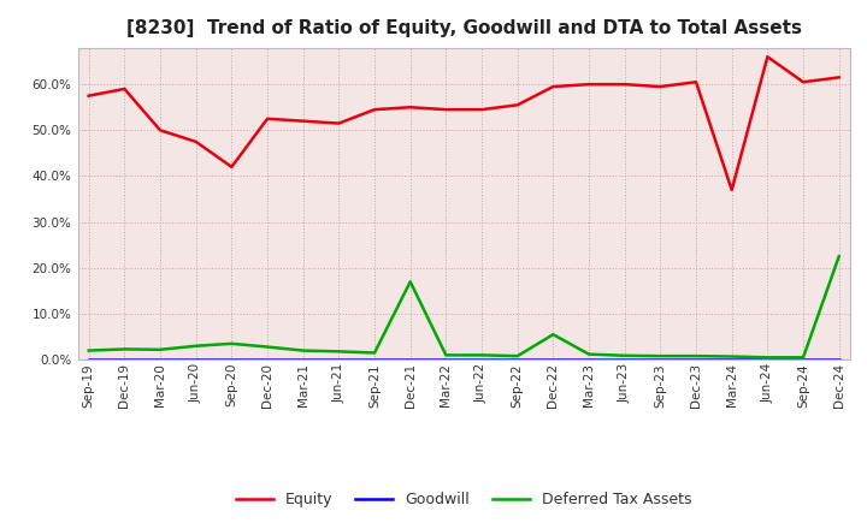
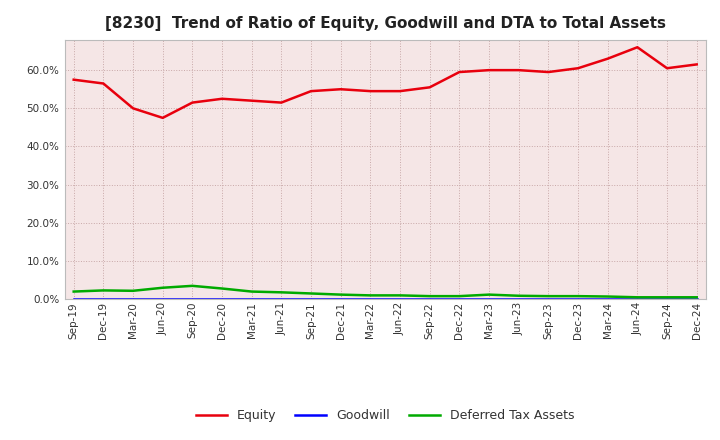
Equity/Dec-19: 59.0% -> 56.5%
Equity/Sep-20: 42.0% -> 51.5%
Deferred Tax Assets/Dec-21: 17.0% -> 1.2%
Deferred Tax Assets/Dec-22: 5.5% -> 0.8%
Equity/Mar-24: 37.0% -> 63.0%
Deferred Tax Assets/Dec-24: 22.5% -> 0.5%
